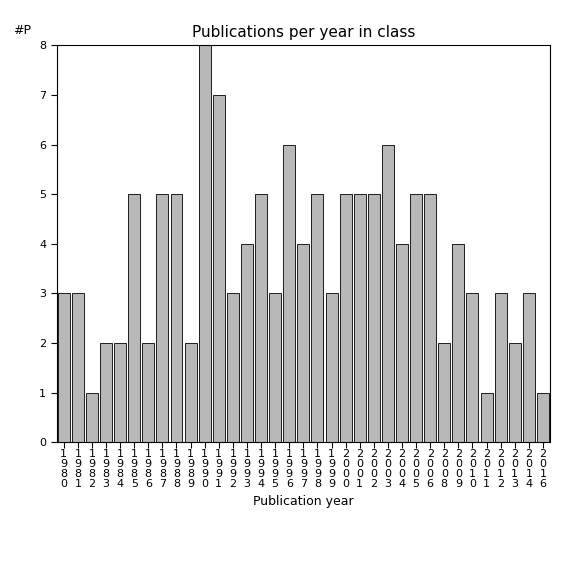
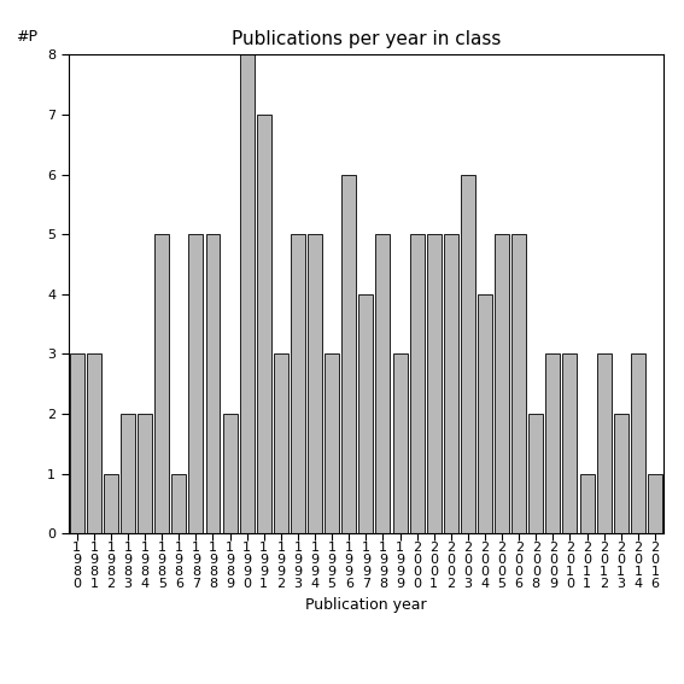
1 9 8 6: 2 -> 1
1 9 9 3: 4 -> 5
2 0 0 9: 4 -> 3
